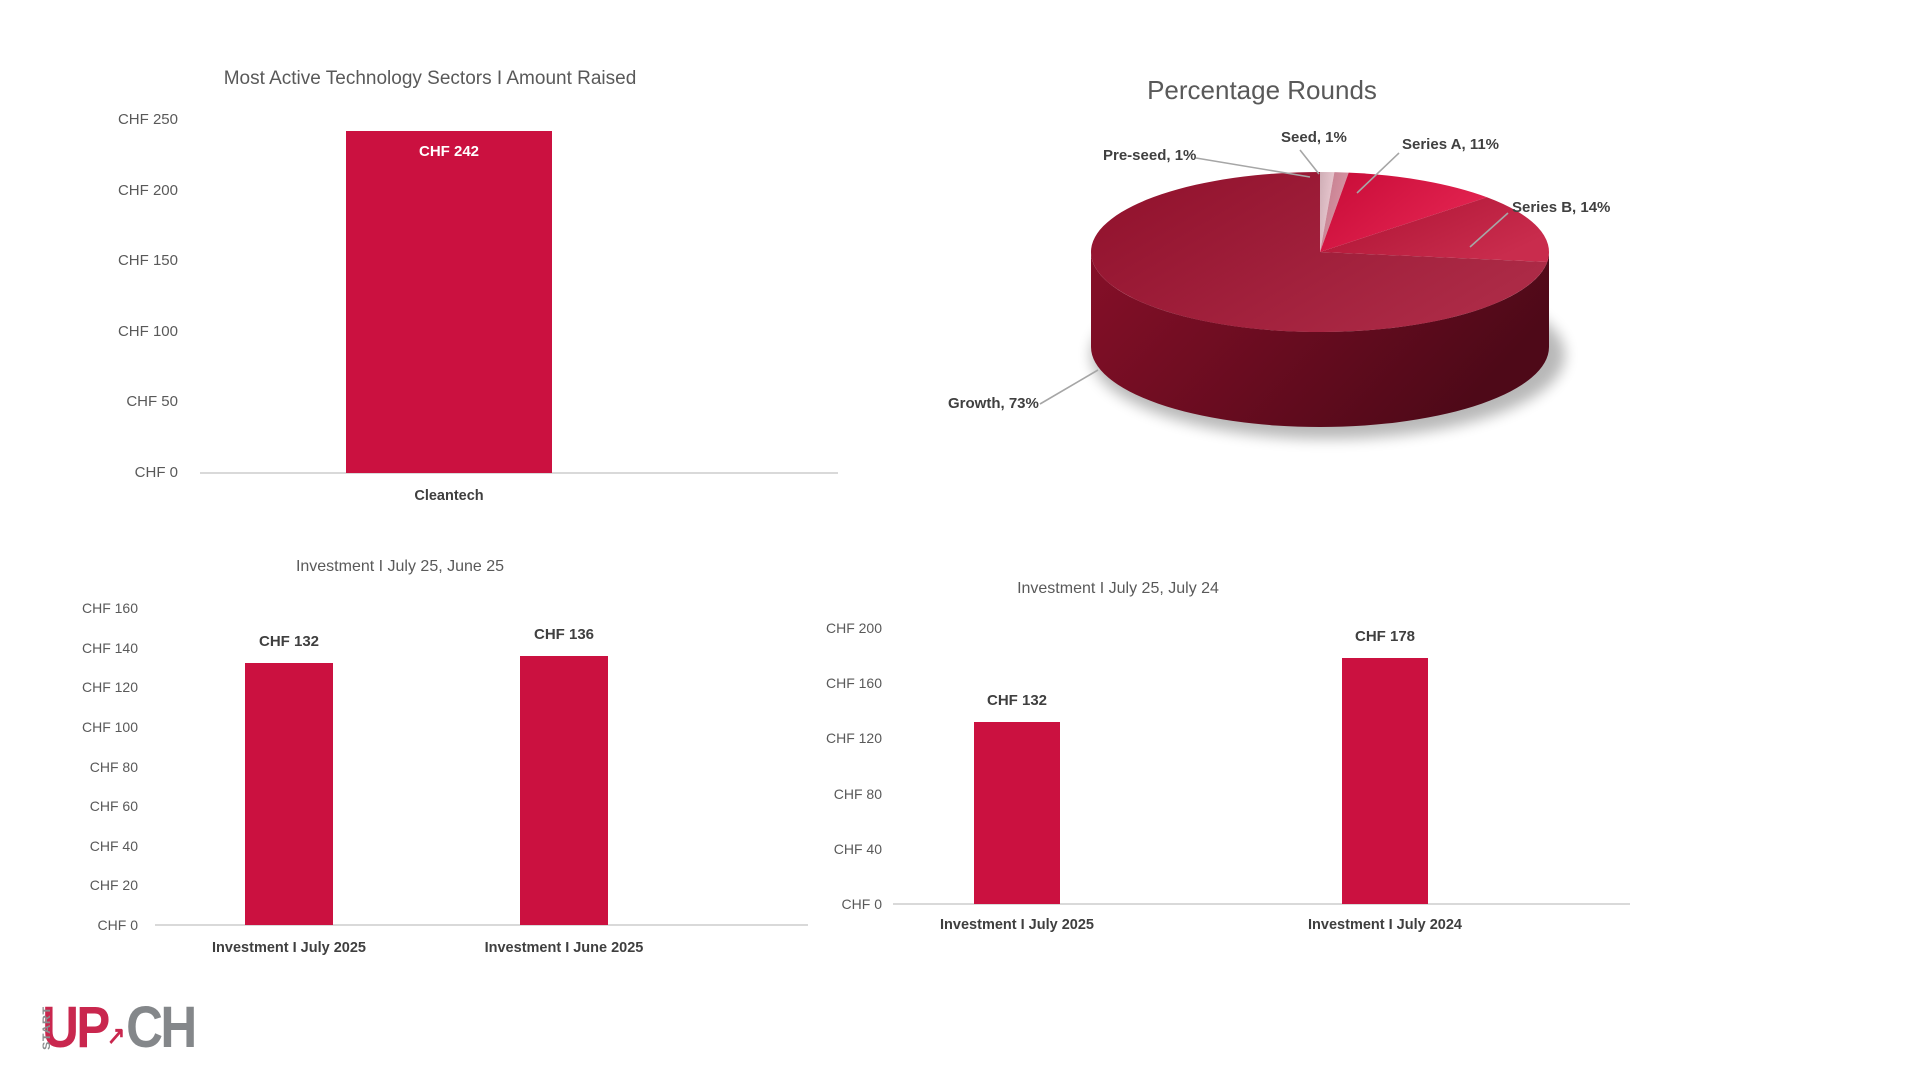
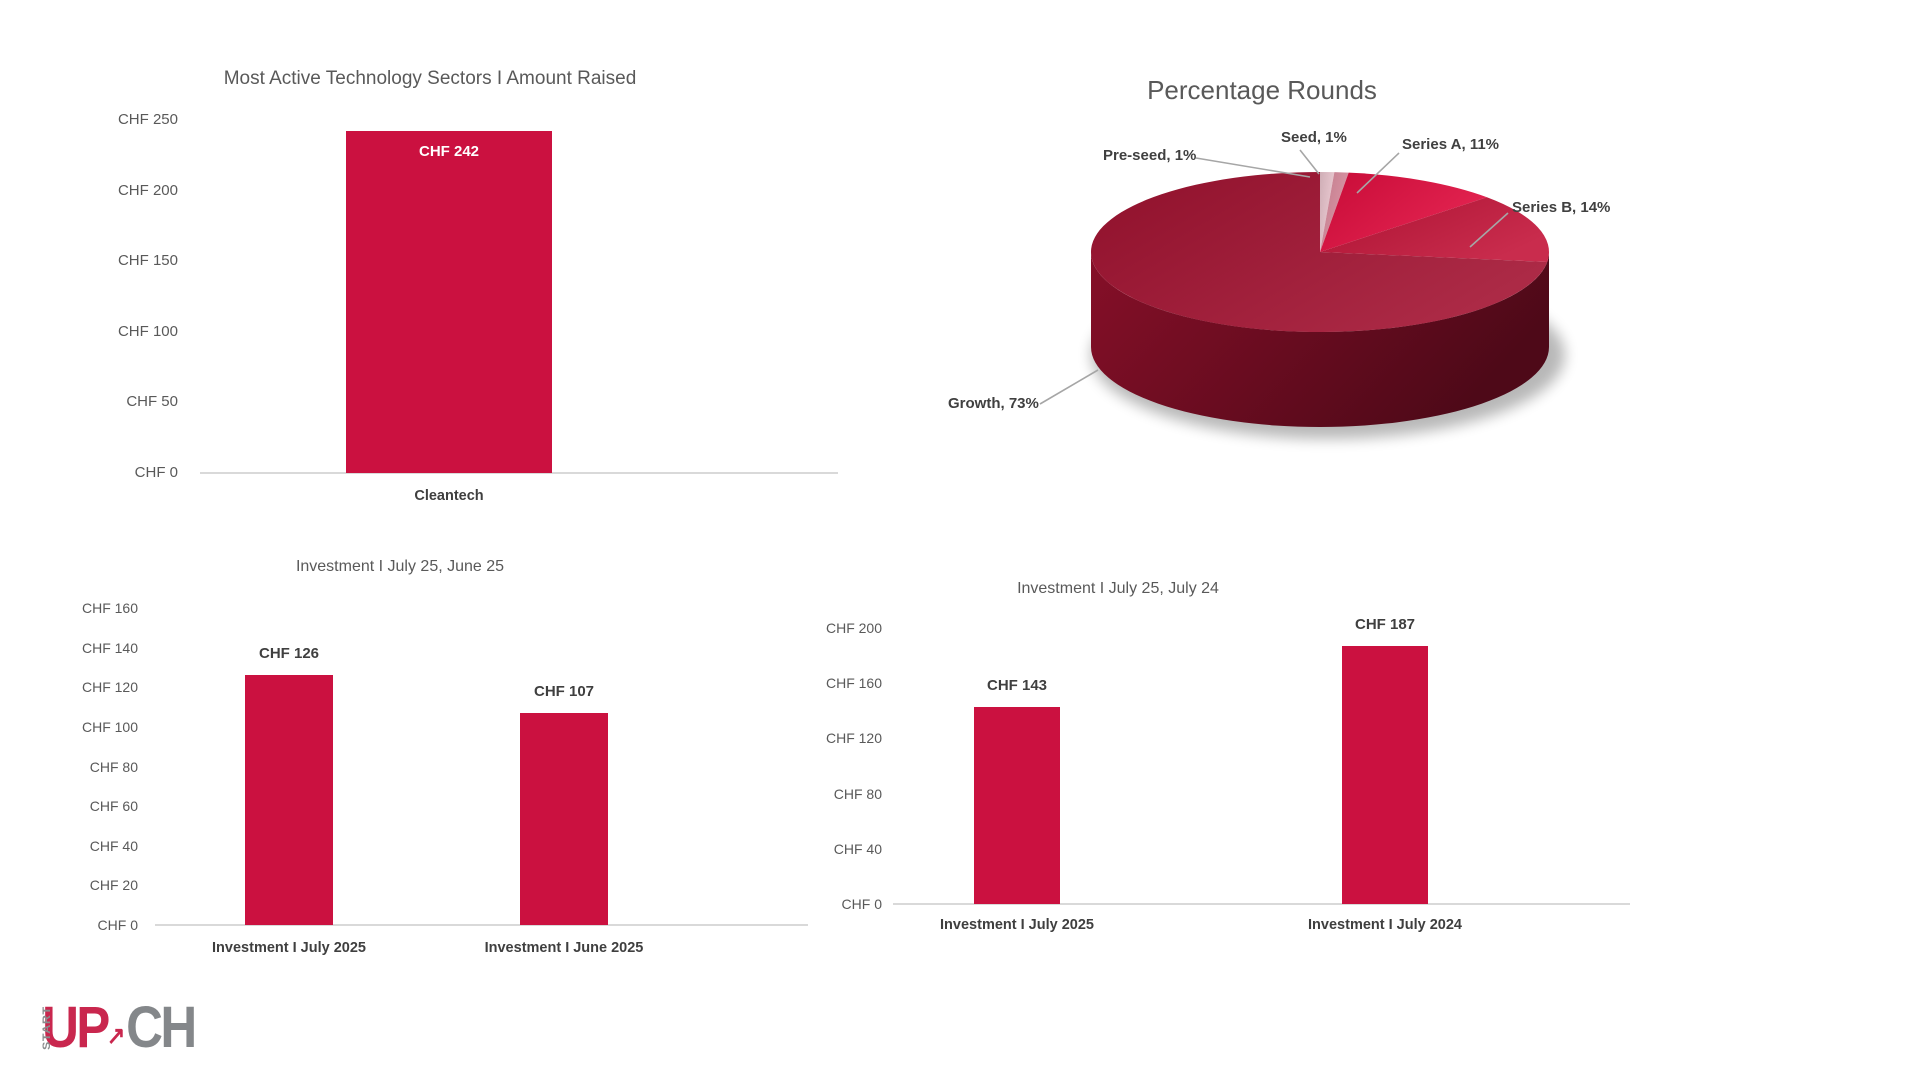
Investment I July 25, June 25/Investment I July 2025: 132 -> 126
Investment I July 25, June 25/Investment I June 2025: 136 -> 107
Investment I July 25, July 24/Investment I July 2025: 132 -> 143
Investment I July 25, July 24/Investment I July 2024: 178 -> 187
